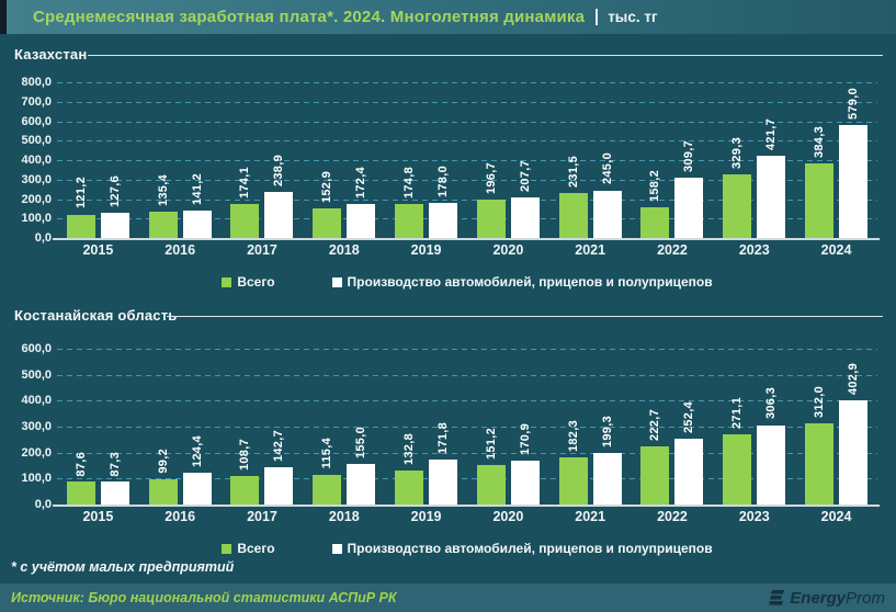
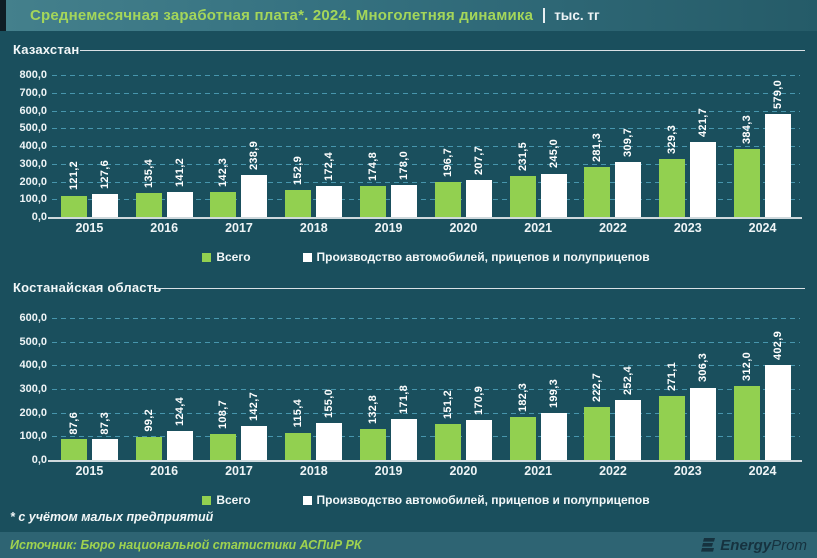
Казахстан/Всего/2017: 174,1 -> 142,3
Казахстан/Всего/2022: 158,2 -> 281,3
